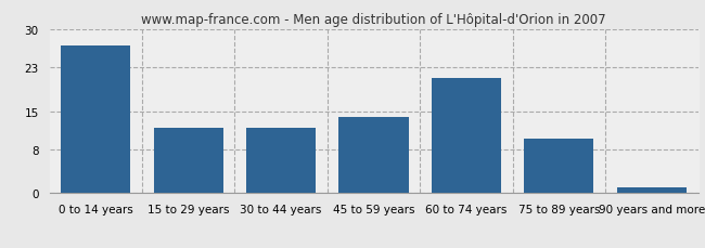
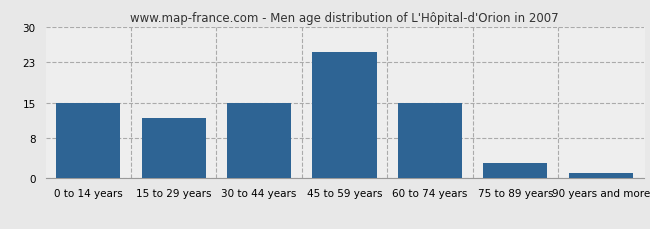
0 to 14 years: 27 -> 15
30 to 44 years: 12 -> 15
45 to 59 years: 14 -> 25
60 to 74 years: 21 -> 15
75 to 89 years: 10 -> 3
